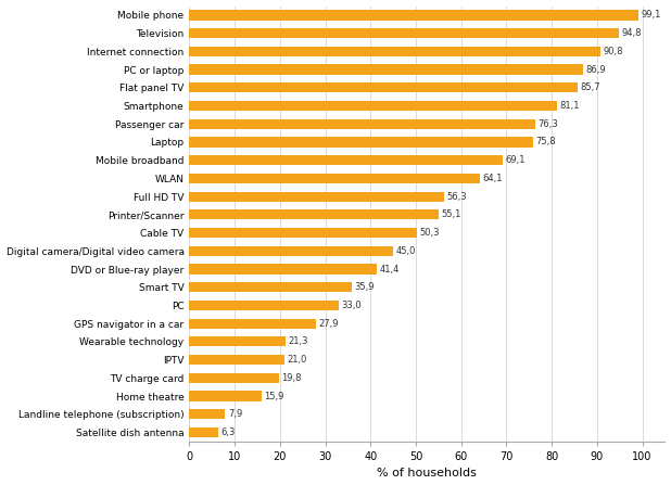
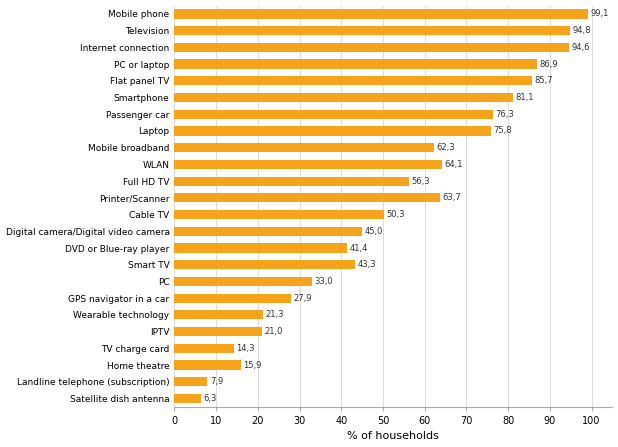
Internet connection: 90,8 -> 94,6
Mobile broadband: 69,1 -> 62,3
Printer/Scanner: 55,1 -> 63,7
Smart TV: 35,9 -> 43,3
TV charge card: 19,8 -> 14,3
